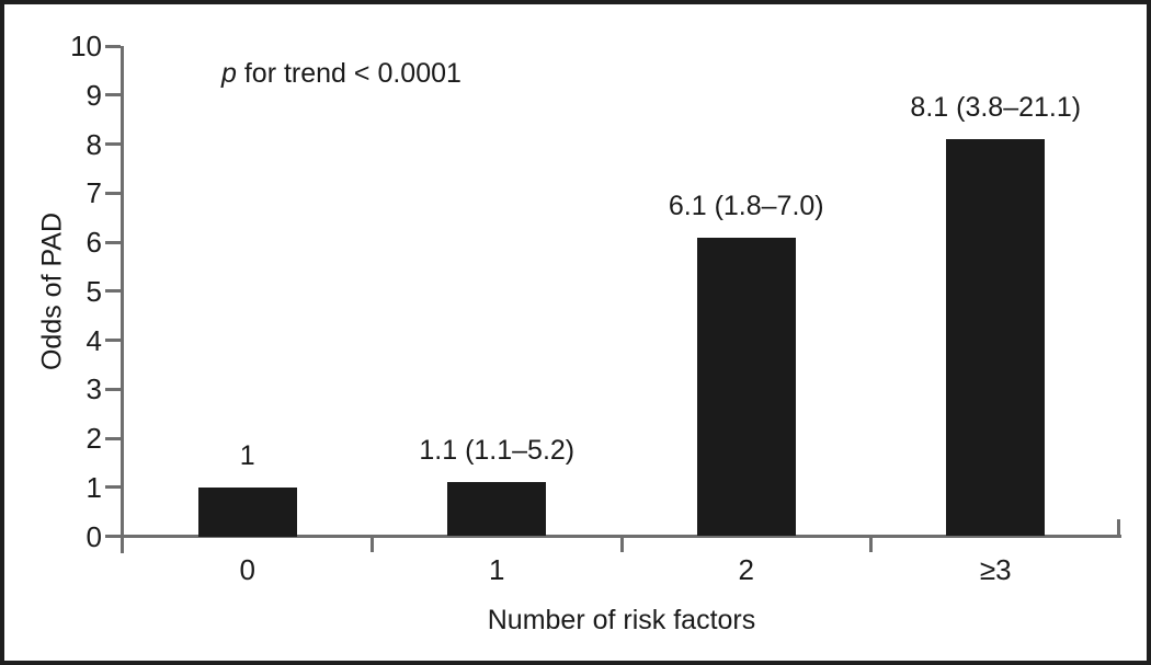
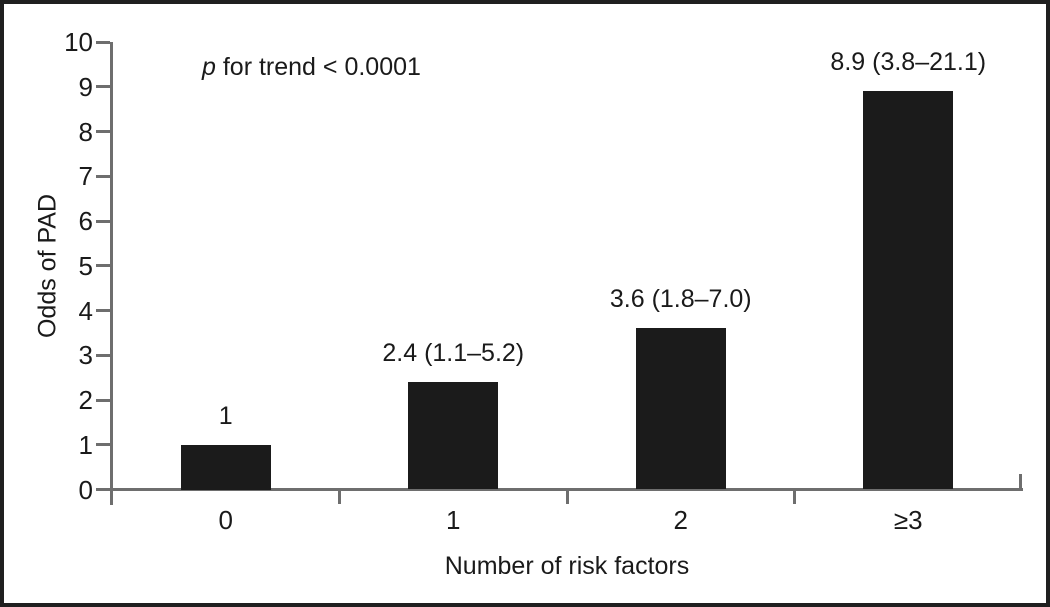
1: 1.1 -> 2.4
2: 6.1 -> 3.6
≥3: 8.1 -> 8.9
